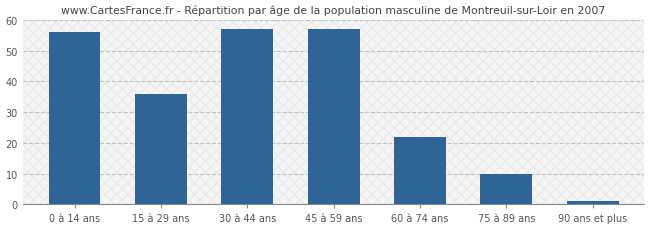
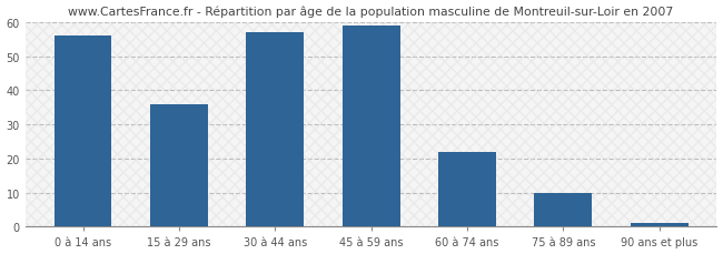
45 à 59 ans: 57 -> 59
